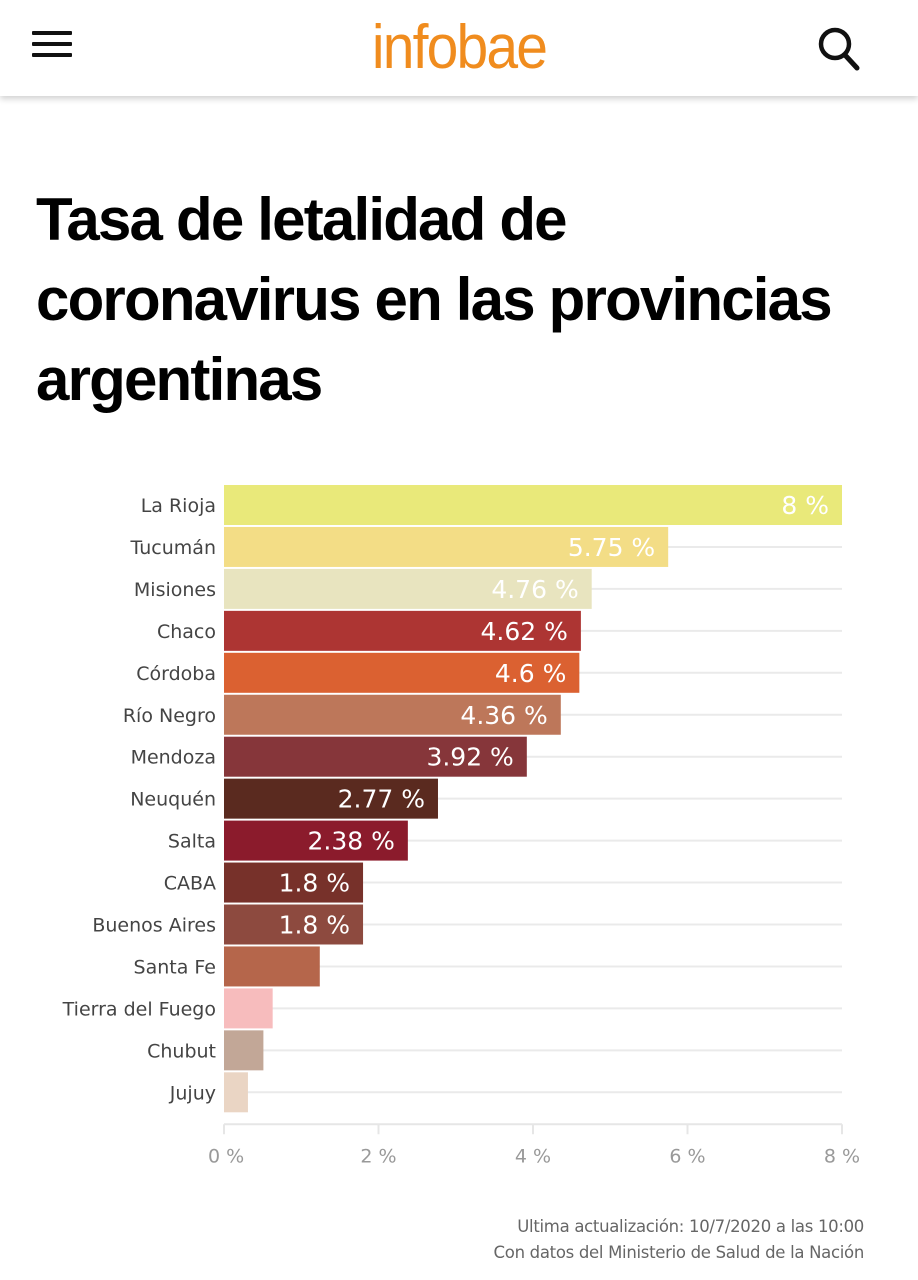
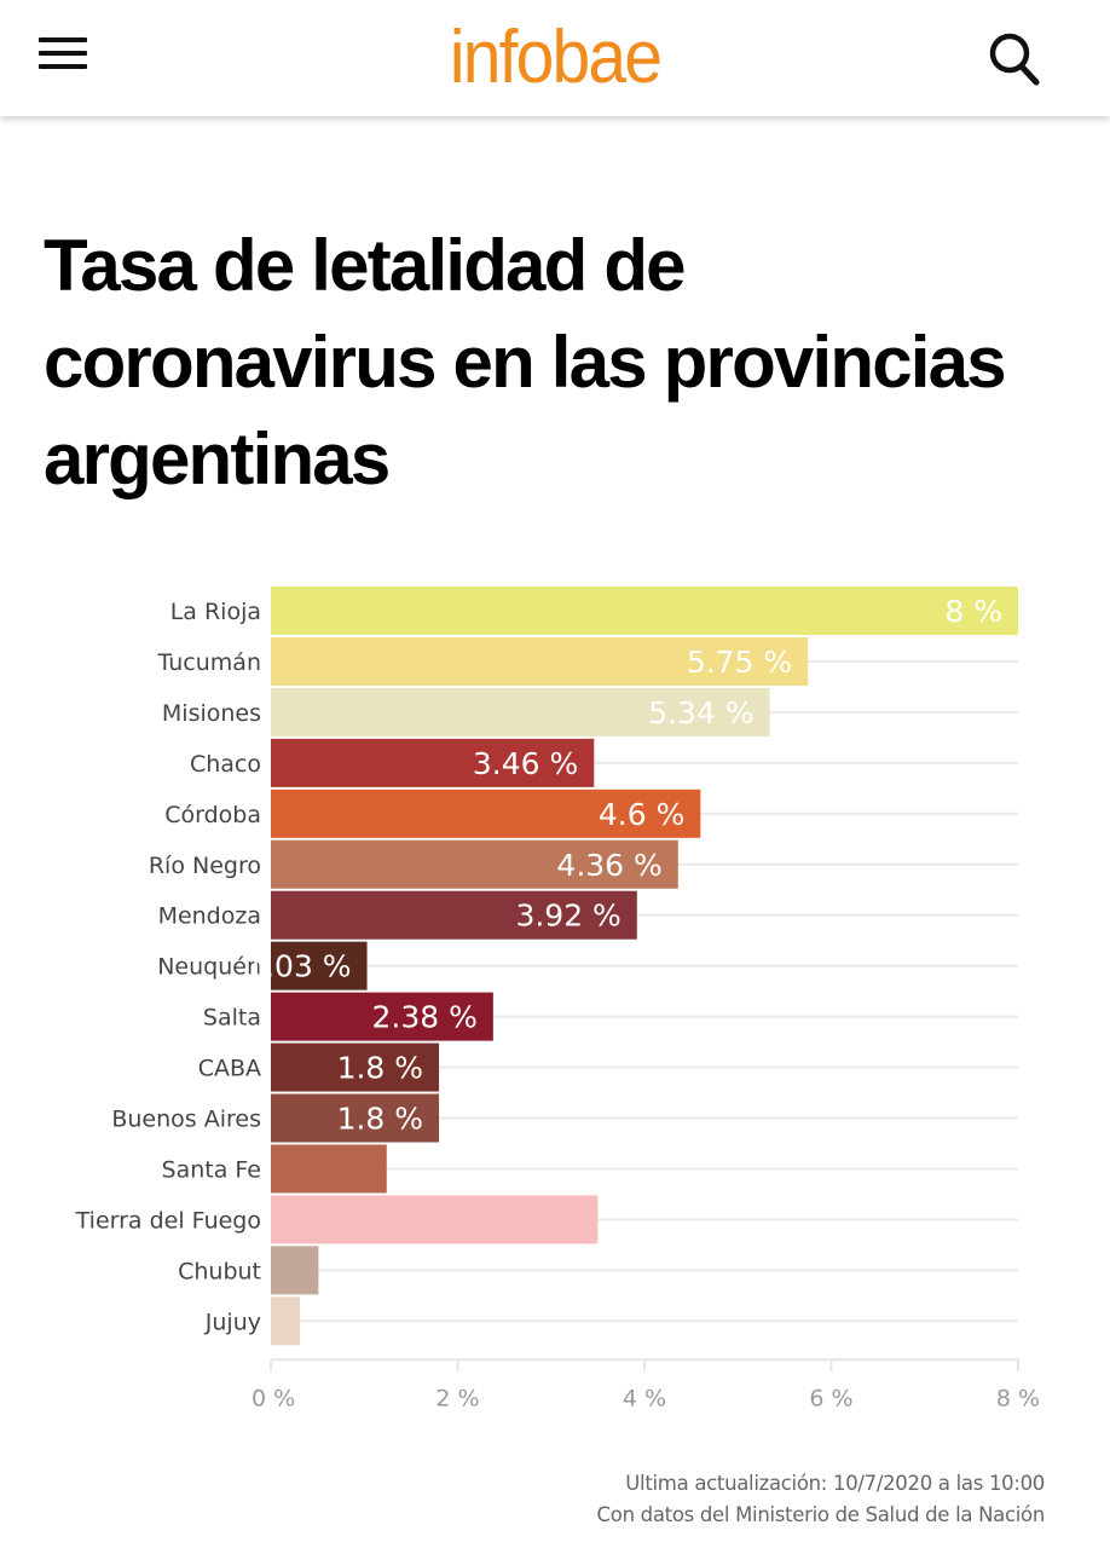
Misiones: 4.76 -> 5.34
Chaco: 4.62 -> 3.46
Neuquén: 2.77 -> 1.03
Tierra del Fuego: 0.6% -> 3.5%
